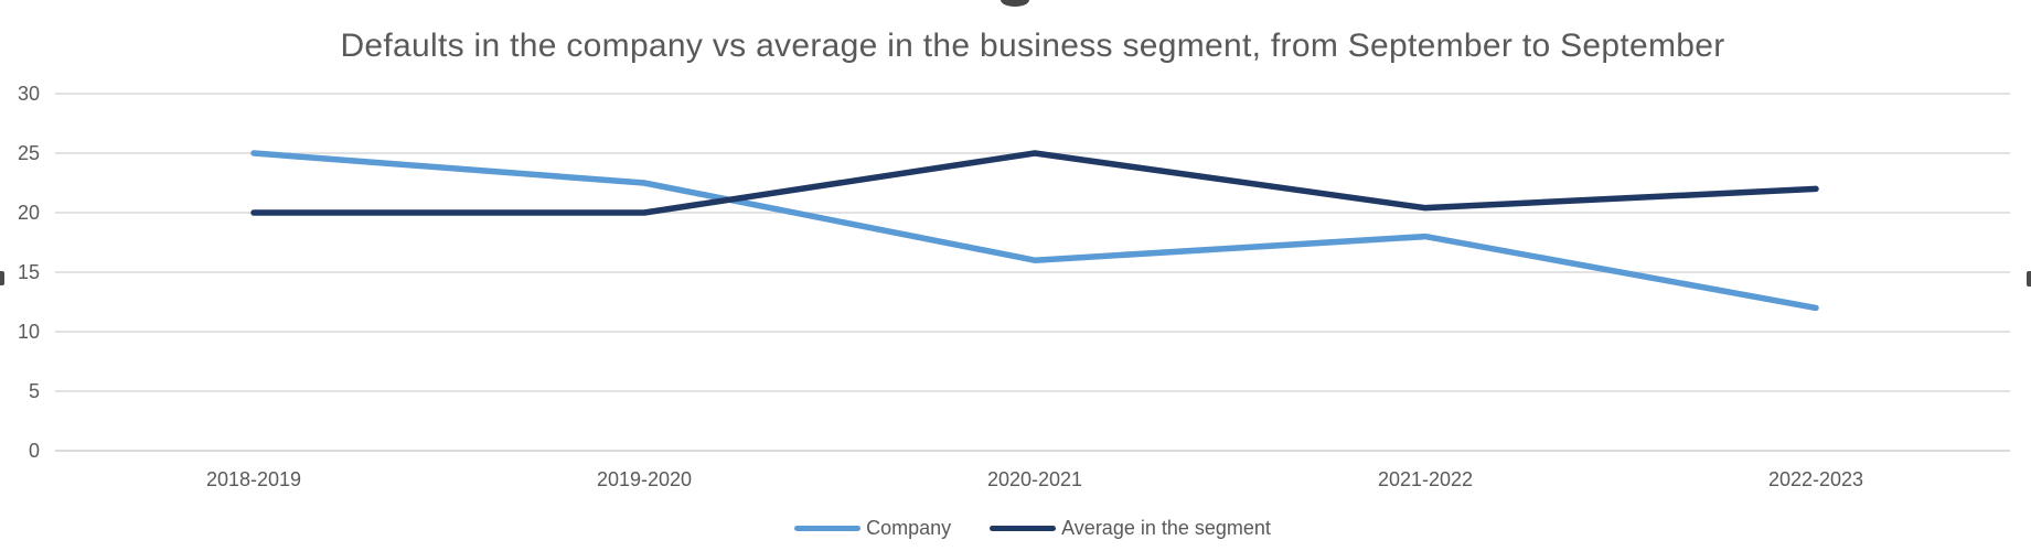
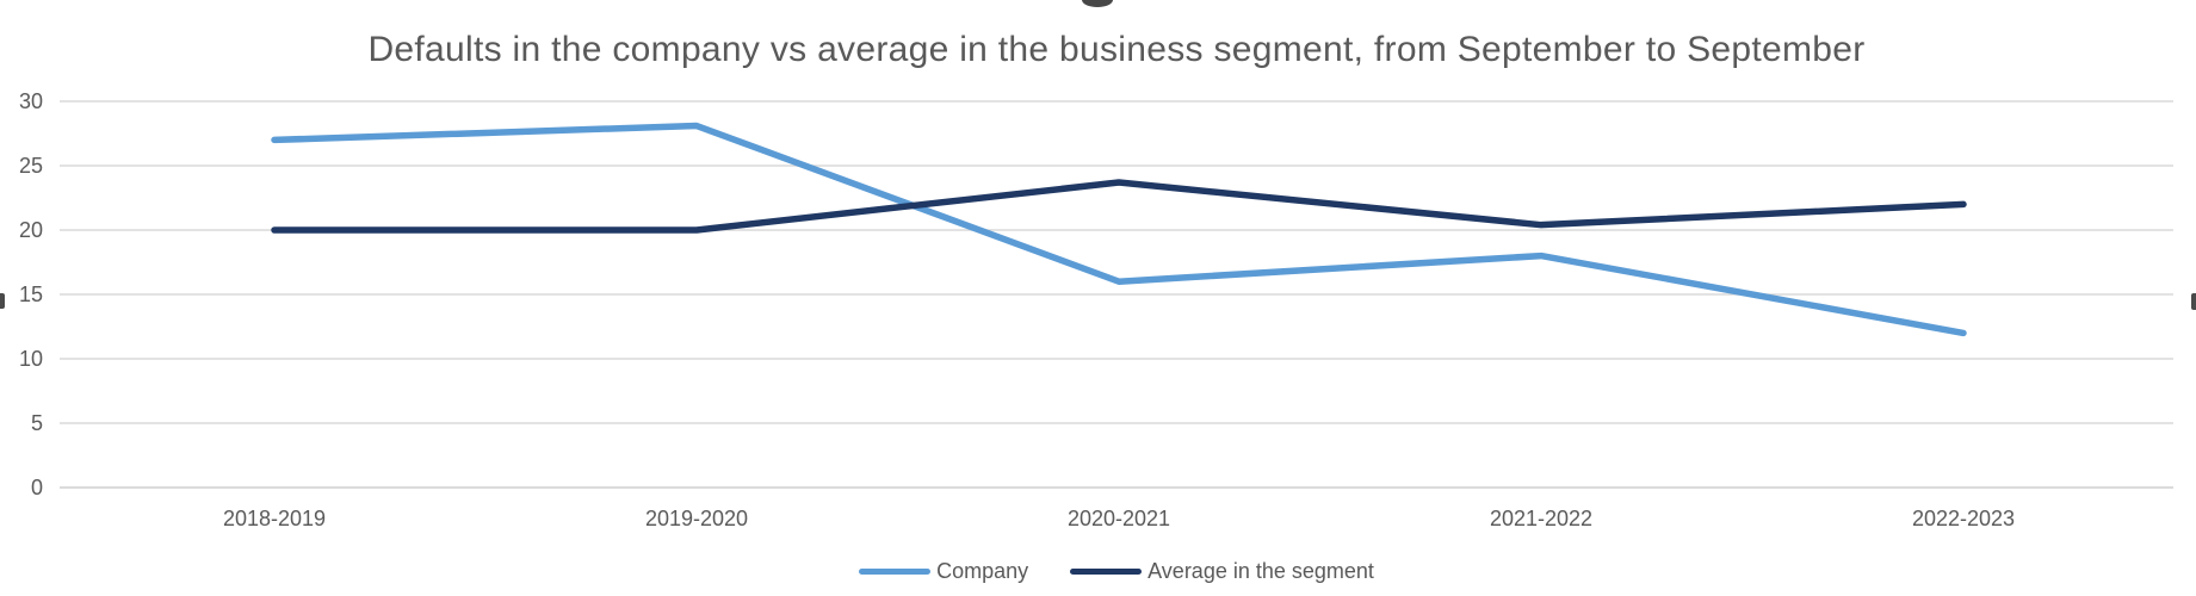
Company/2018-2019: 25.0 -> 27.0
Company/2019-2020: 22.5 -> 28.1
Average in the segment/2020-2021: 25.0 -> 23.7
